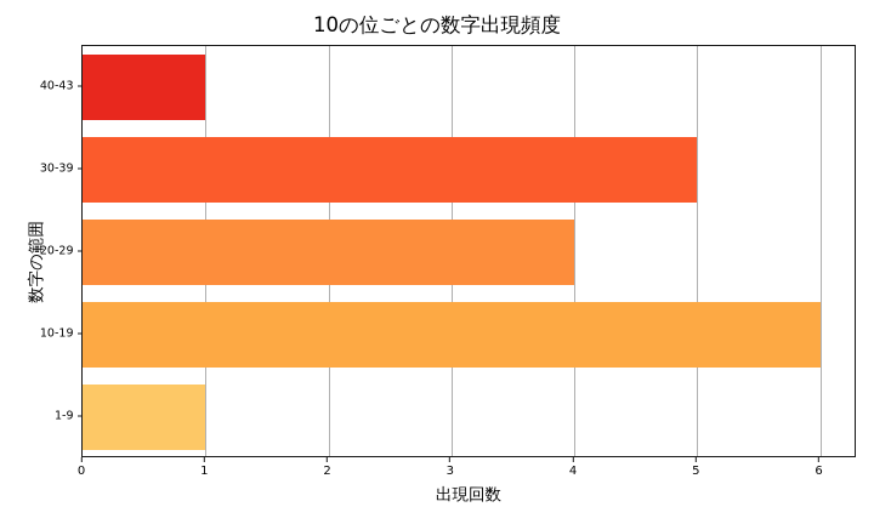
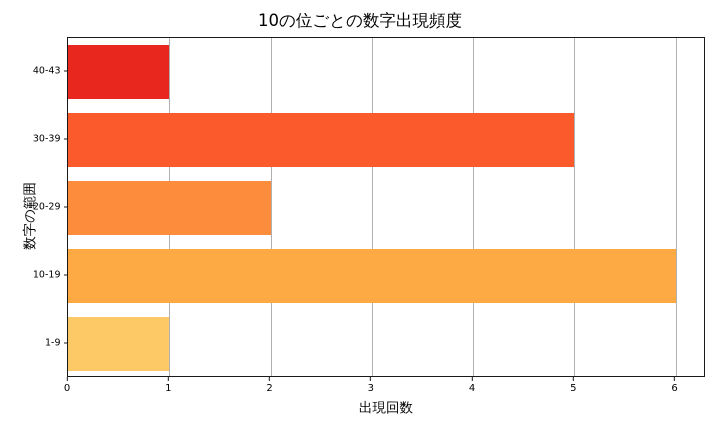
20-29: 4 -> 2
